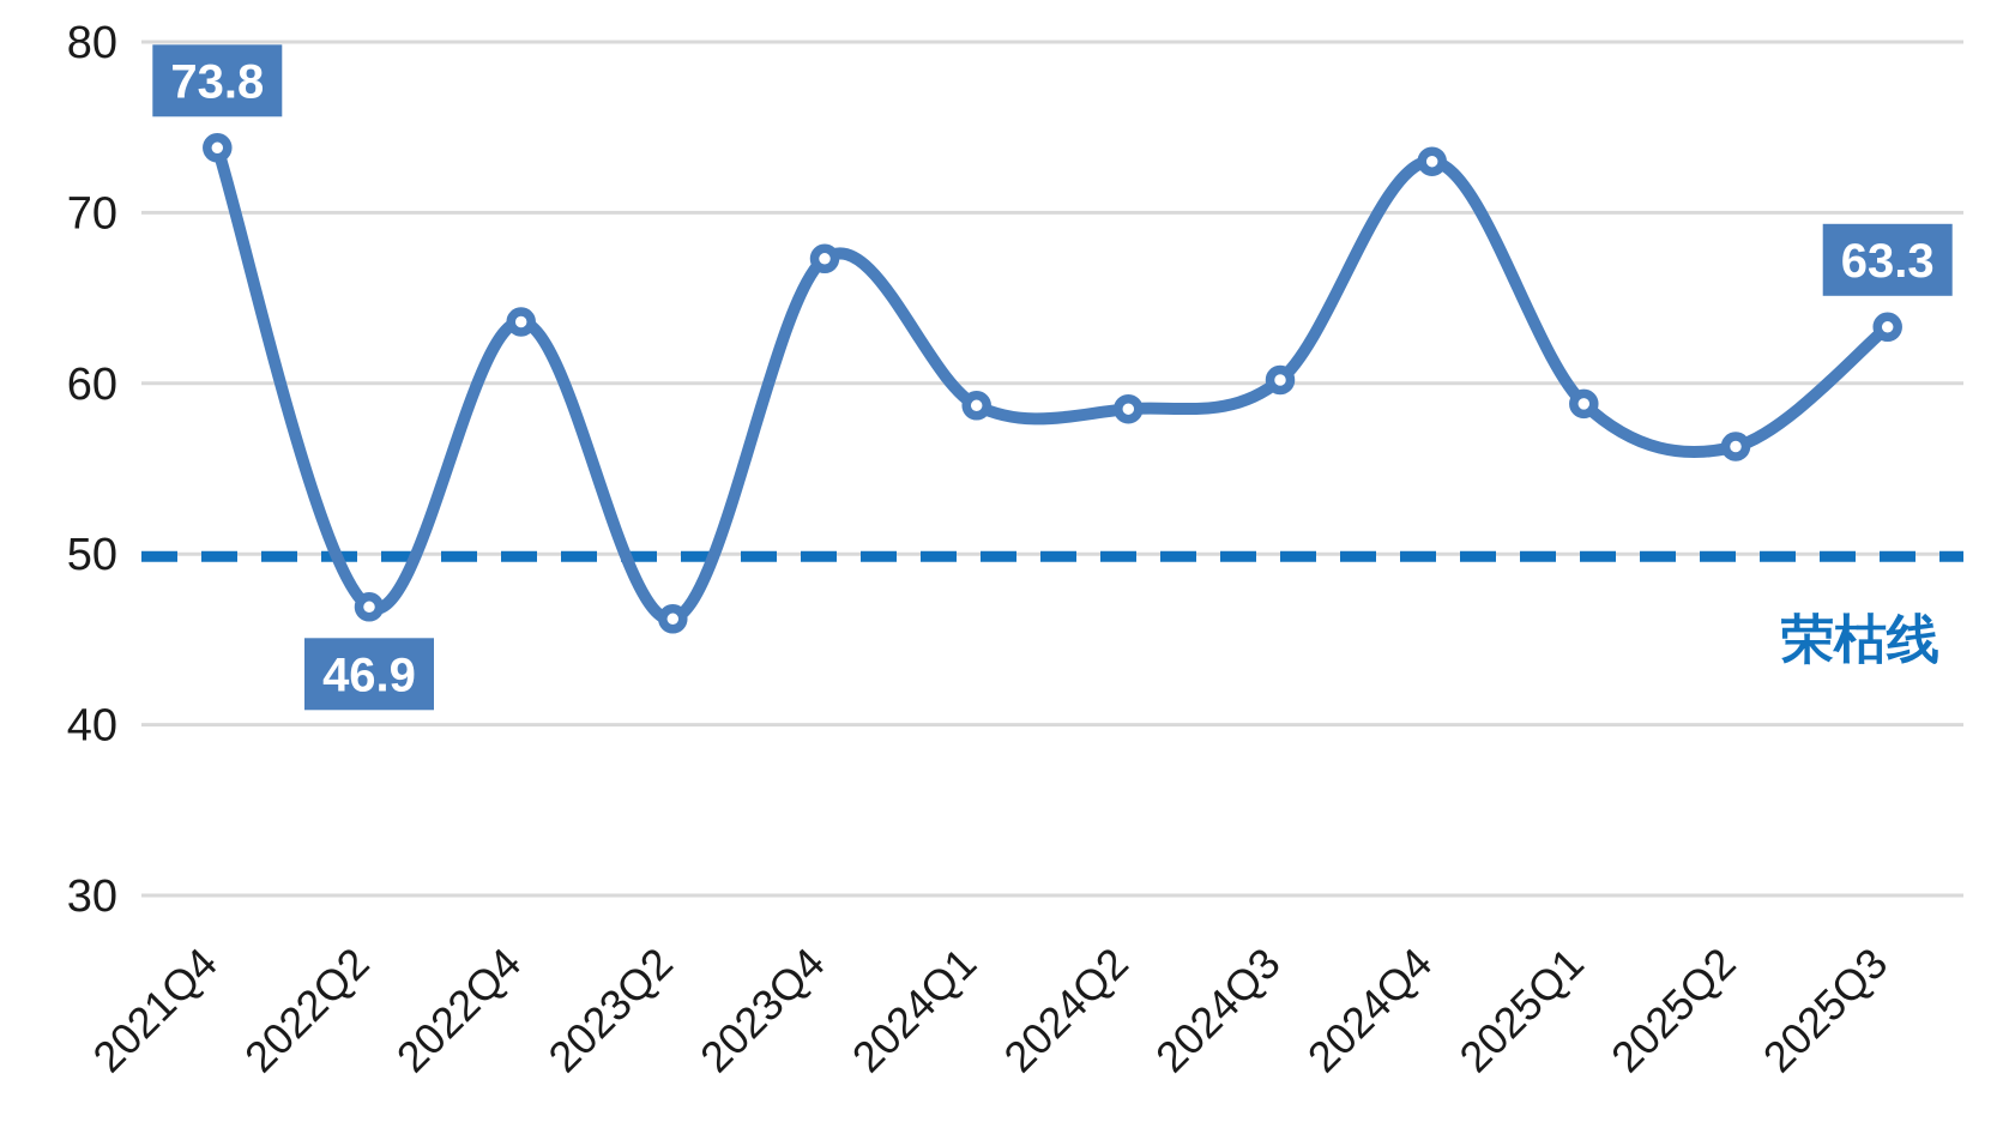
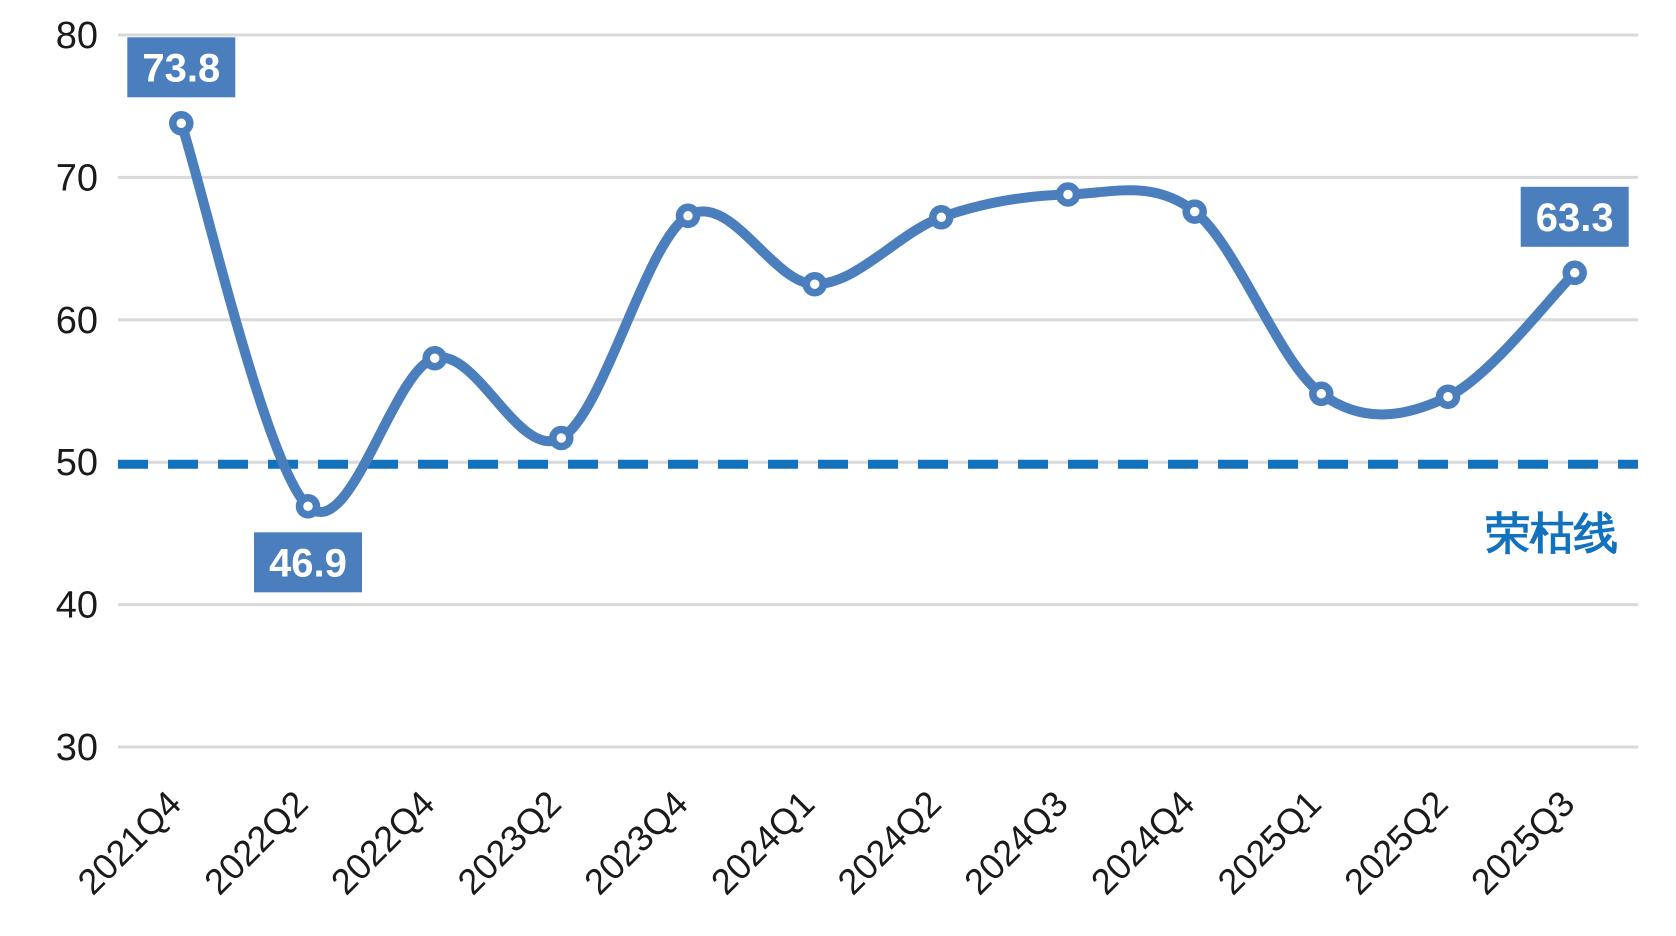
2022Q4: 63.6 -> 57.3
2023Q2: 46.2 -> 51.7
2024Q1: 58.7 -> 62.5
2024Q2: 58.5 -> 67.2
2024Q3: 60.2 -> 68.8
2024Q4: 73.0 -> 67.6
2025Q1: 58.8 -> 54.8
2025Q2: 56.3 -> 54.6
